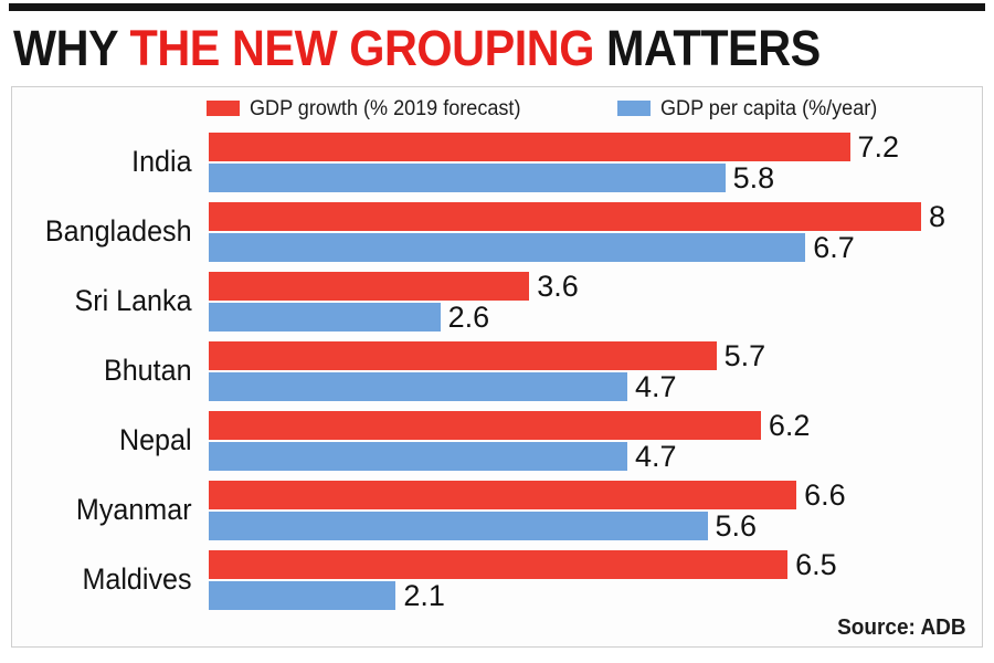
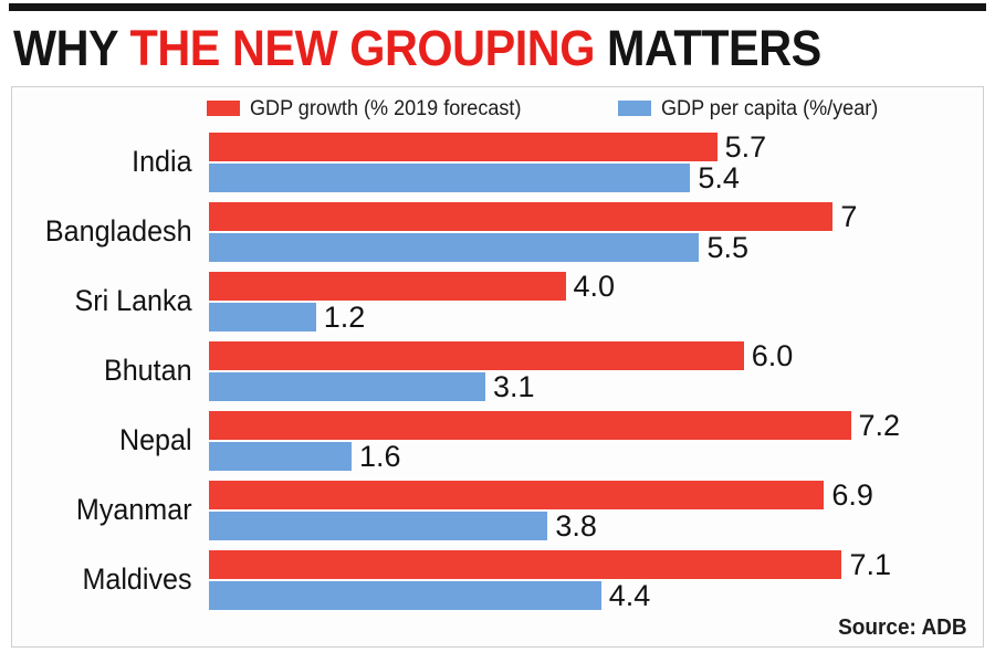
GDP growth (% 2019 forecast)/India: 7.2 -> 5.7
GDP per capita (%/year)/India: 5.8 -> 5.4
GDP growth (% 2019 forecast)/Bangladesh: 8 -> 7
GDP per capita (%/year)/Bangladesh: 6.7 -> 5.5
GDP growth (% 2019 forecast)/Sri Lanka: 3.6 -> 4.0
GDP per capita (%/year)/Sri Lanka: 2.6 -> 1.2
GDP growth (% 2019 forecast)/Bhutan: 5.7 -> 6.0
GDP per capita (%/year)/Bhutan: 4.7 -> 3.1
GDP growth (% 2019 forecast)/Nepal: 6.2 -> 7.2
GDP per capita (%/year)/Nepal: 4.7 -> 1.6
GDP growth (% 2019 forecast)/Myanmar: 6.6 -> 6.9
GDP per capita (%/year)/Myanmar: 5.6 -> 3.8
GDP growth (% 2019 forecast)/Maldives: 6.5 -> 7.1
GDP per capita (%/year)/Maldives: 2.1 -> 4.4
